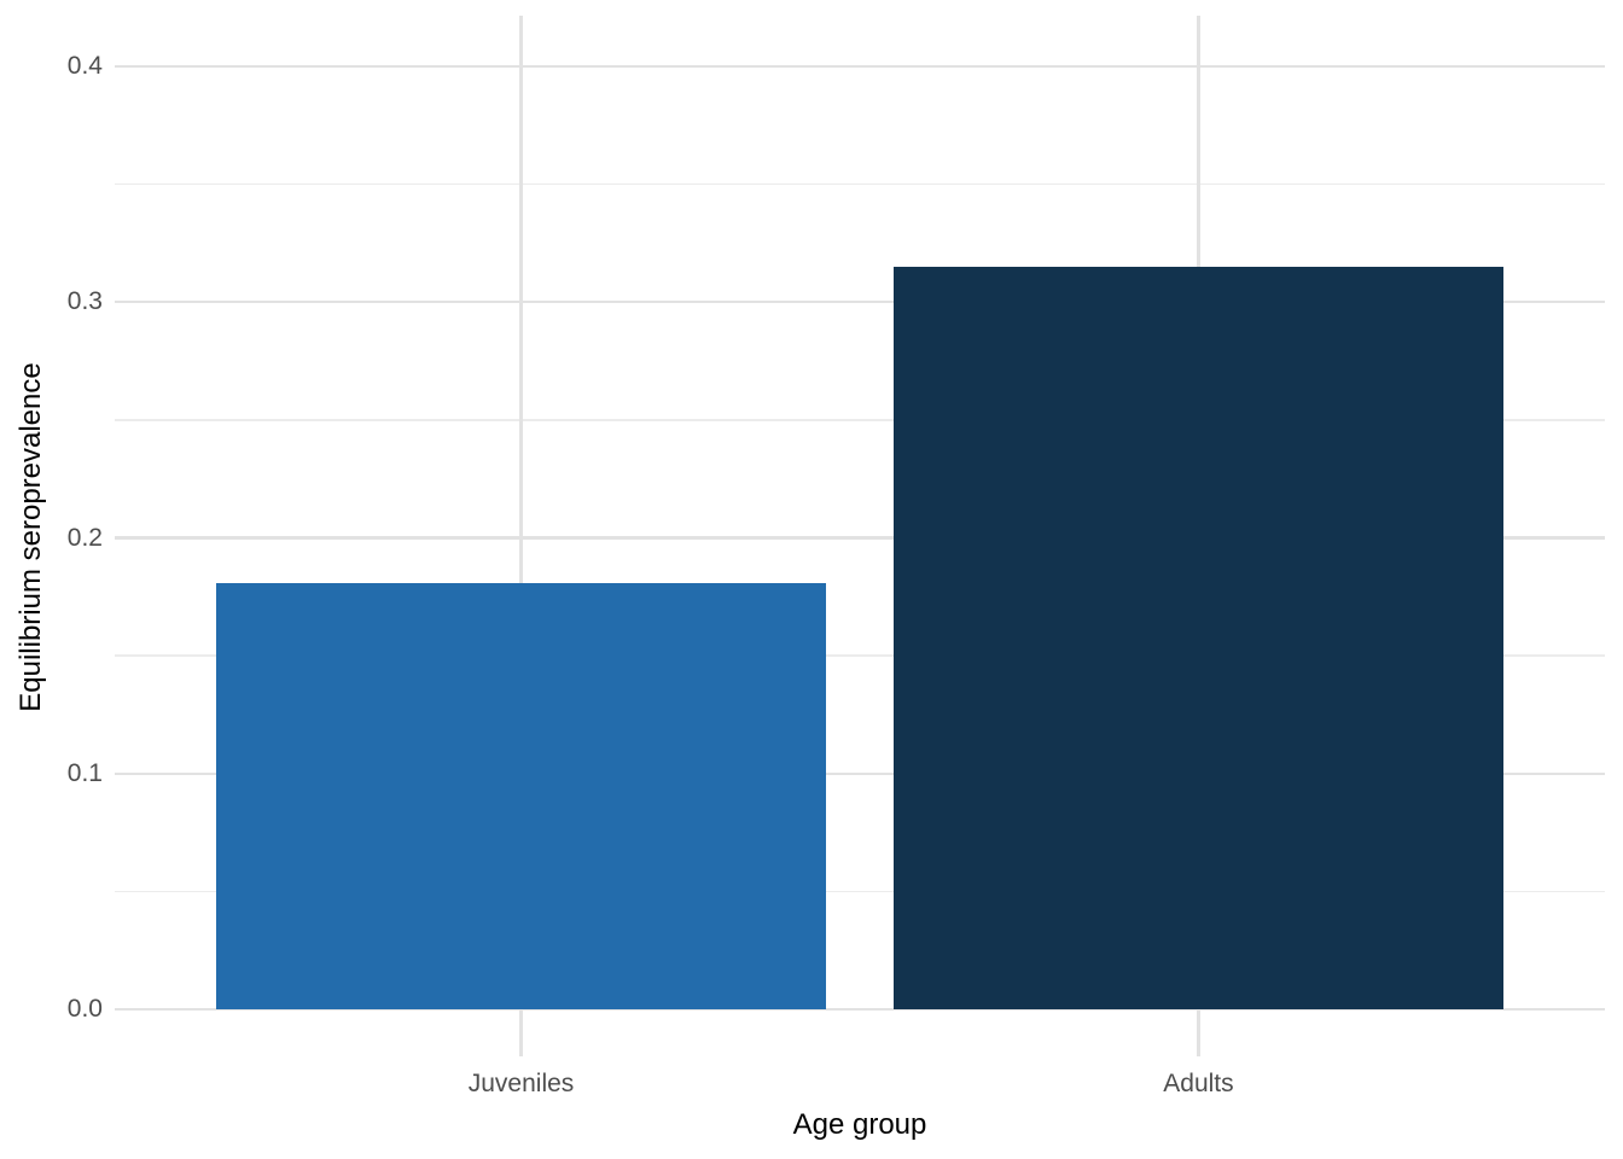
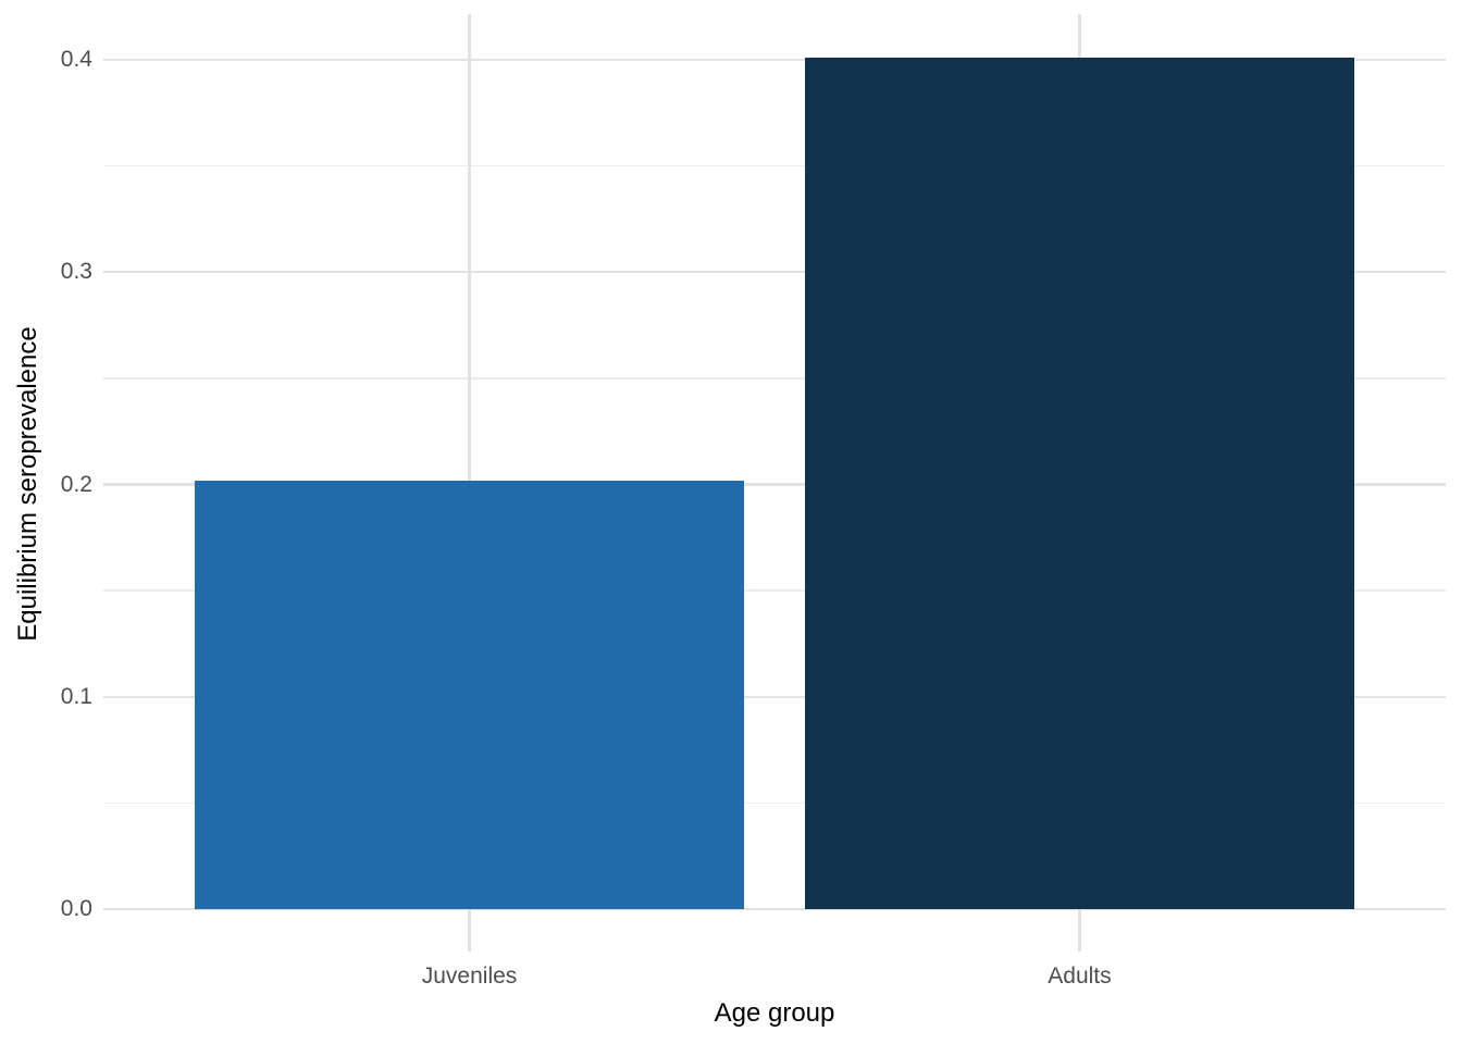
Juveniles: 0.181 -> 0.202
Adults: 0.315 -> 0.401
